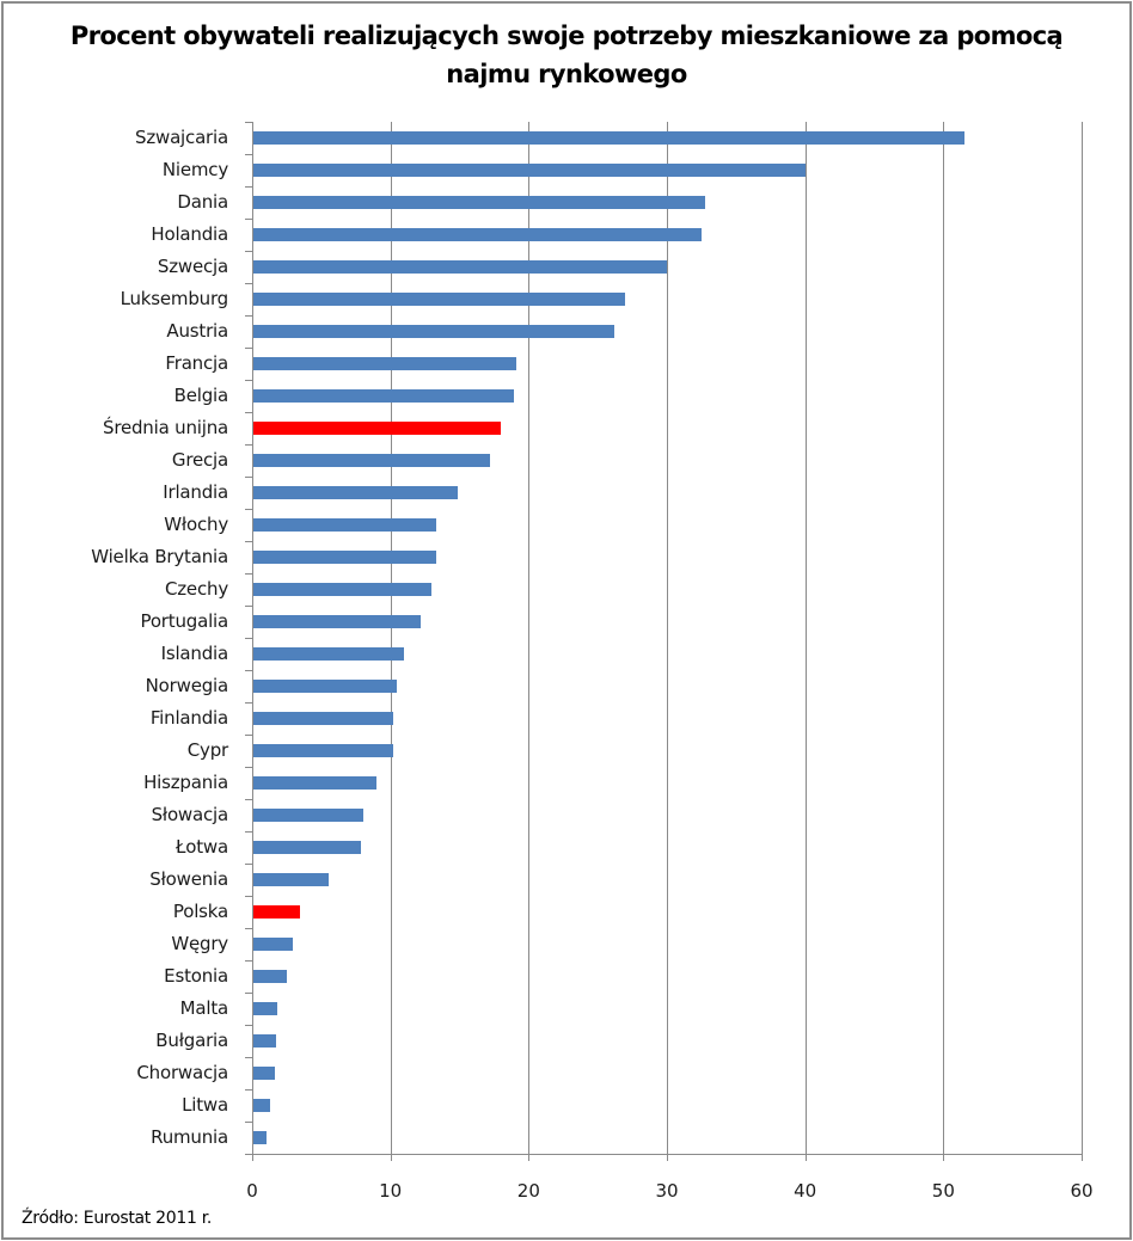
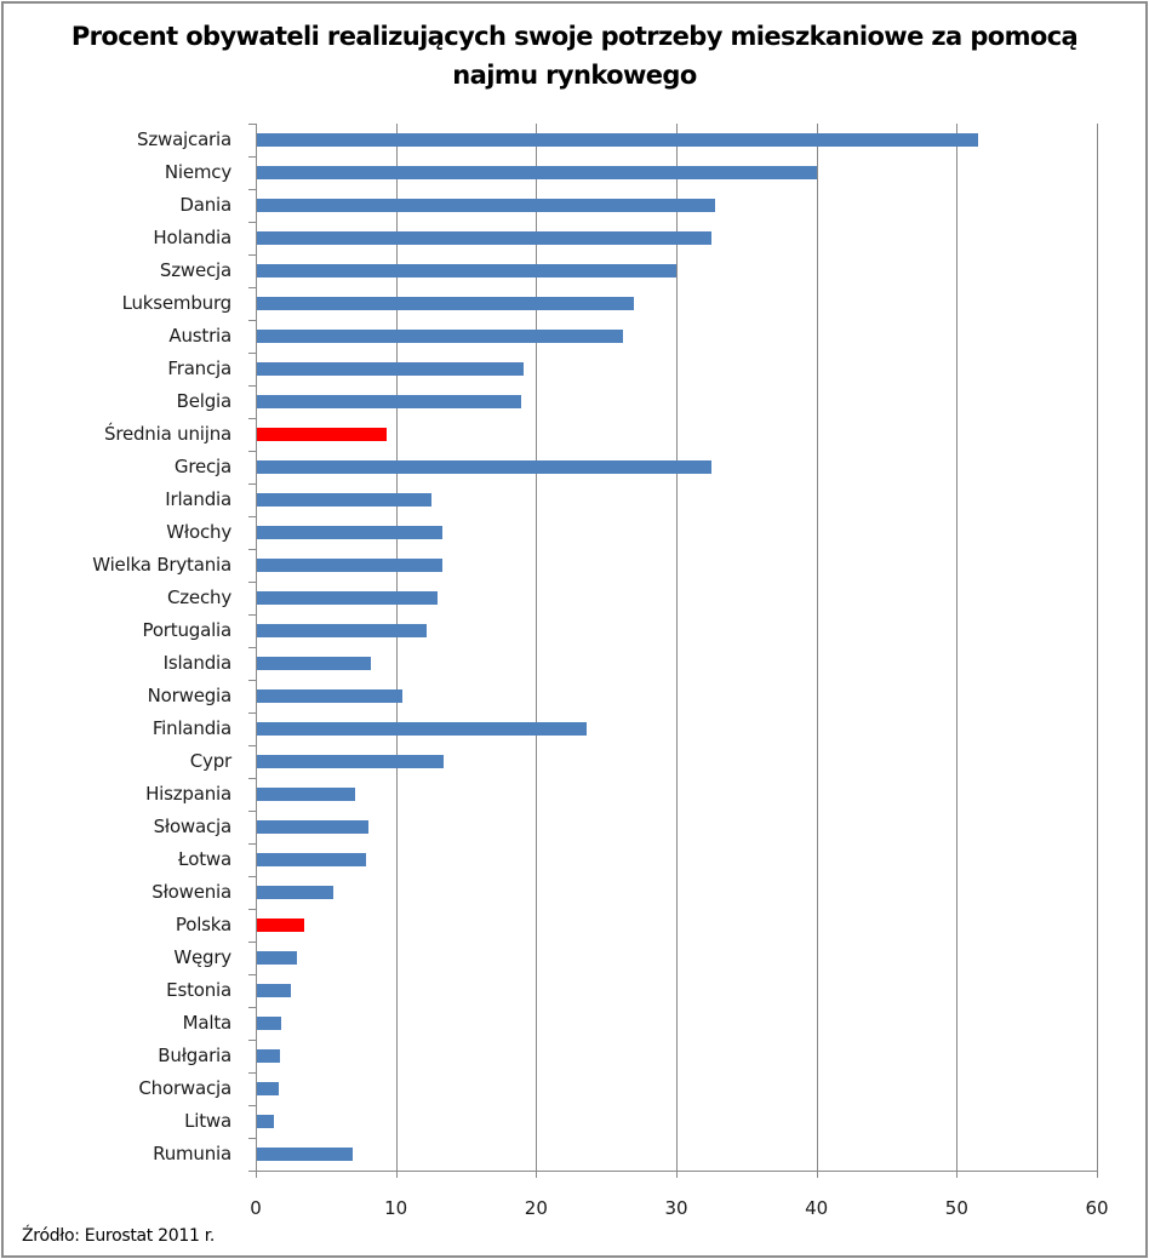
Średnia unijna: 18.0 -> 9.3
Grecja: 17.2 -> 32.5
Irlandia: 14.9 -> 12.5
Islandia: 11.0 -> 8.2
Finlandia: 10.2 -> 23.6
Cypr: 10.2 -> 13.4
Hiszpania: 9.0 -> 7.1
Rumunia: 1.0 -> 6.9
